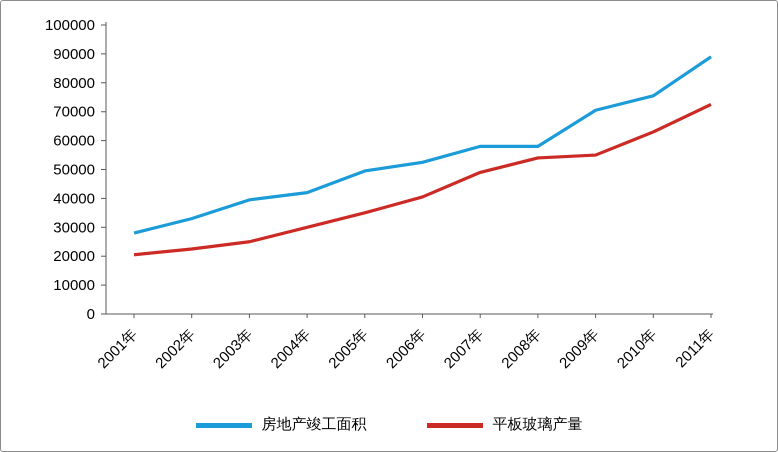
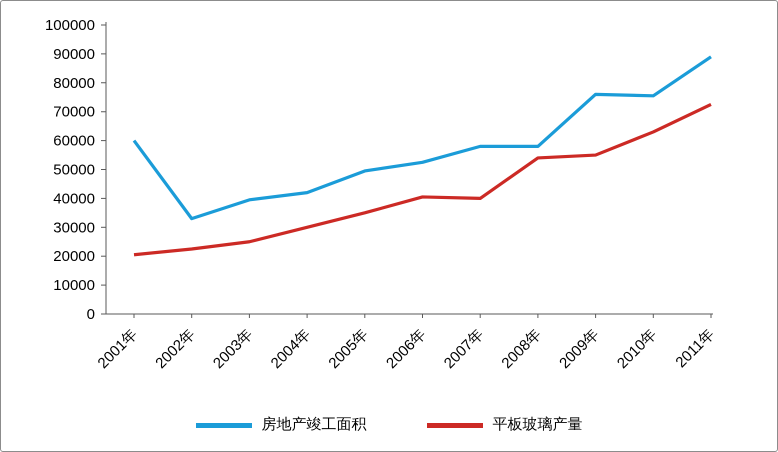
房地产竣工面积/2001年: 28000 -> 60000
平板玻璃产量/2007年: 49000 -> 40000
房地产竣工面积/2009年: 70000 -> 76000
